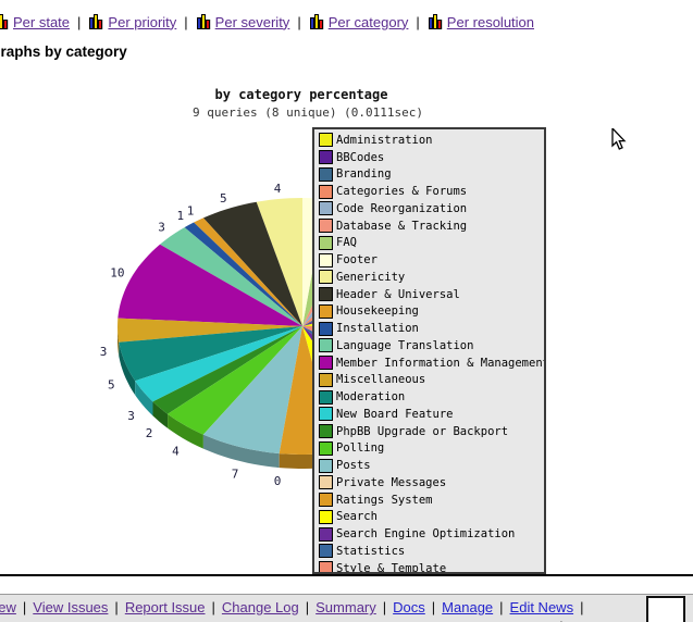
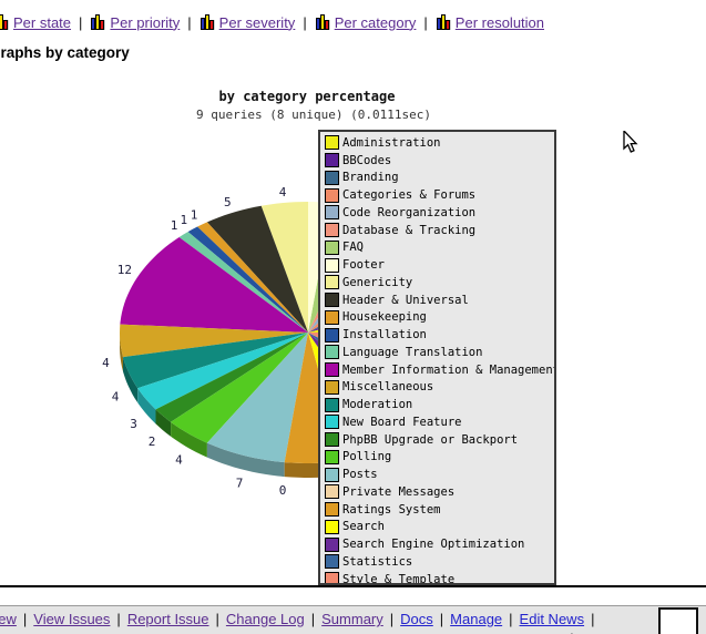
Language Translation: 3 -> 1
Member Information & Management: 10 -> 12
Miscellaneous: 3 -> 4
Moderation: 5 -> 4
